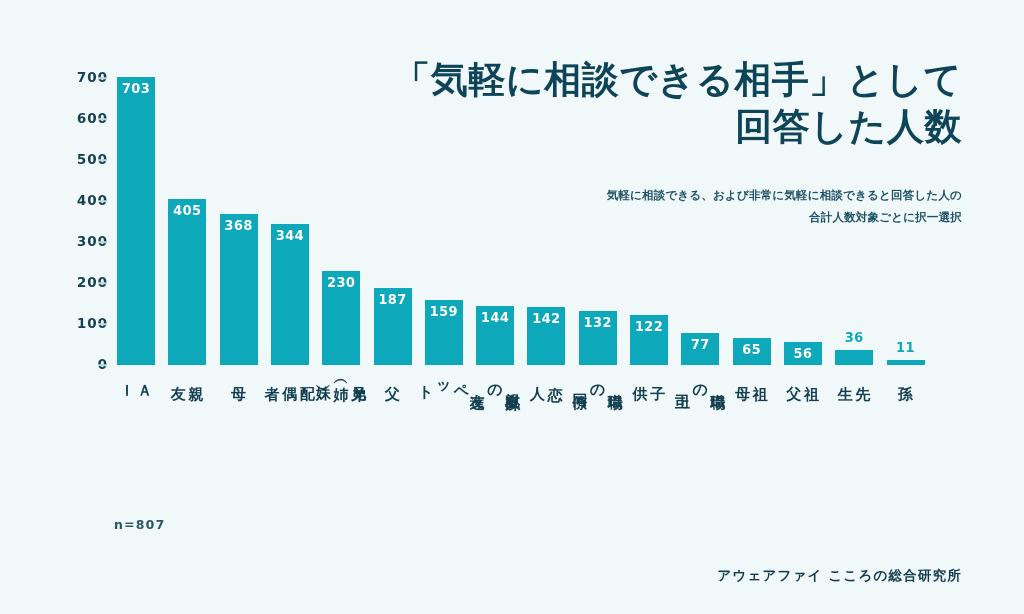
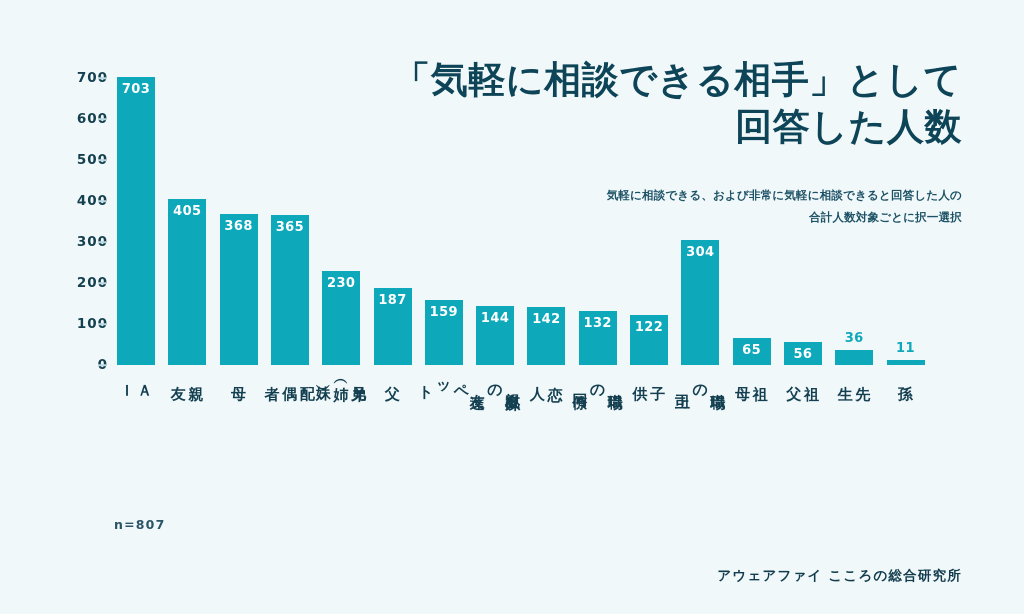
配偶者: 344 -> 365
職場の上司: 77 -> 304
